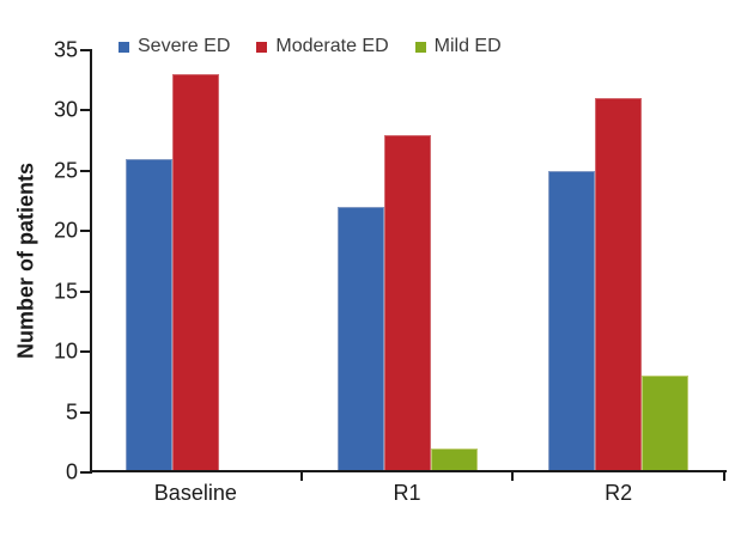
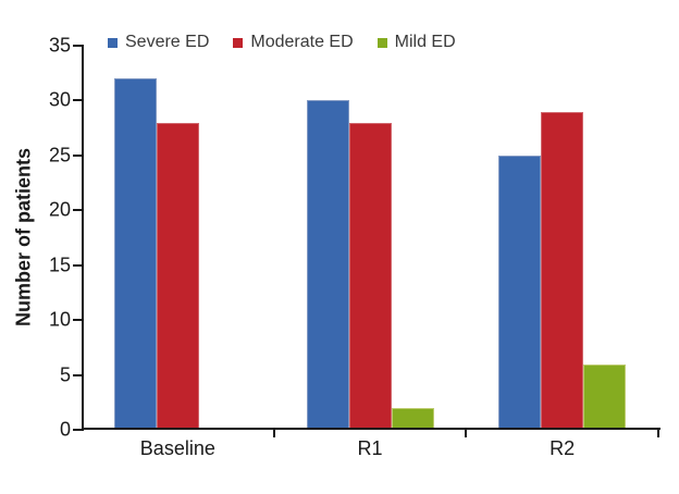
Severe ED/Baseline: 26 -> 32
Moderate ED/Baseline: 33 -> 28
Severe ED/R1: 22 -> 30
Moderate ED/R2: 31 -> 29
Mild ED/R2: 8 -> 6
